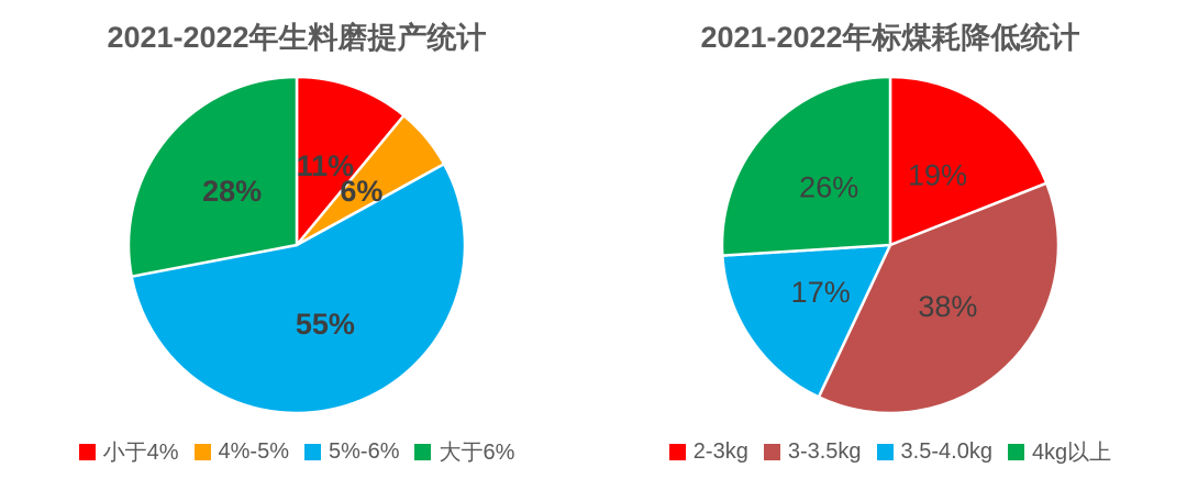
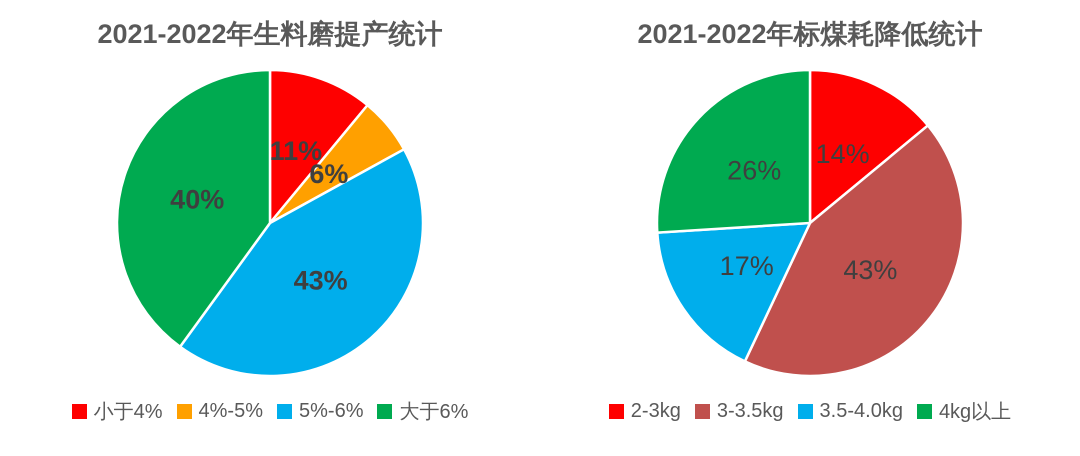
2021-2022年生料磨提产统计/5%-6%: 55% -> 43%
2021-2022年生料磨提产统计/大于6%: 28% -> 40%
2021-2022年标煤耗降低统计/2-3kg: 19% -> 14%
2021-2022年标煤耗降低统计/3-3.5kg: 38% -> 43%
